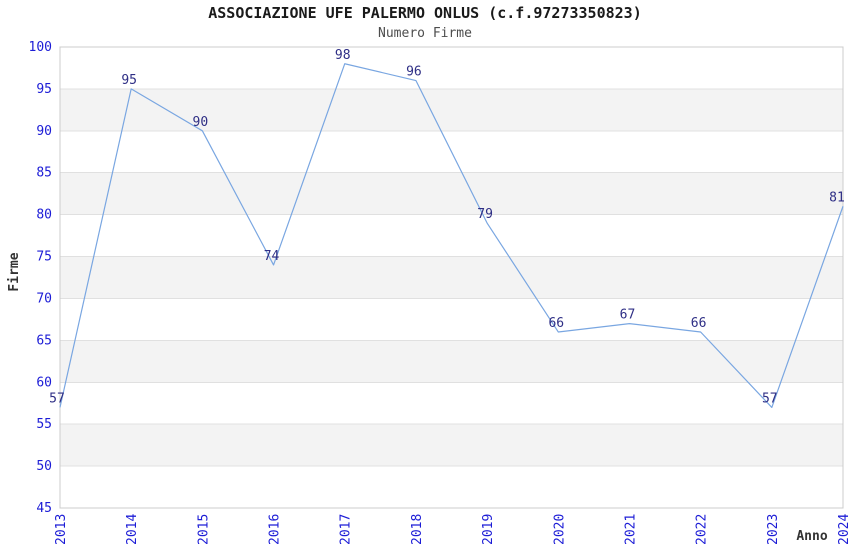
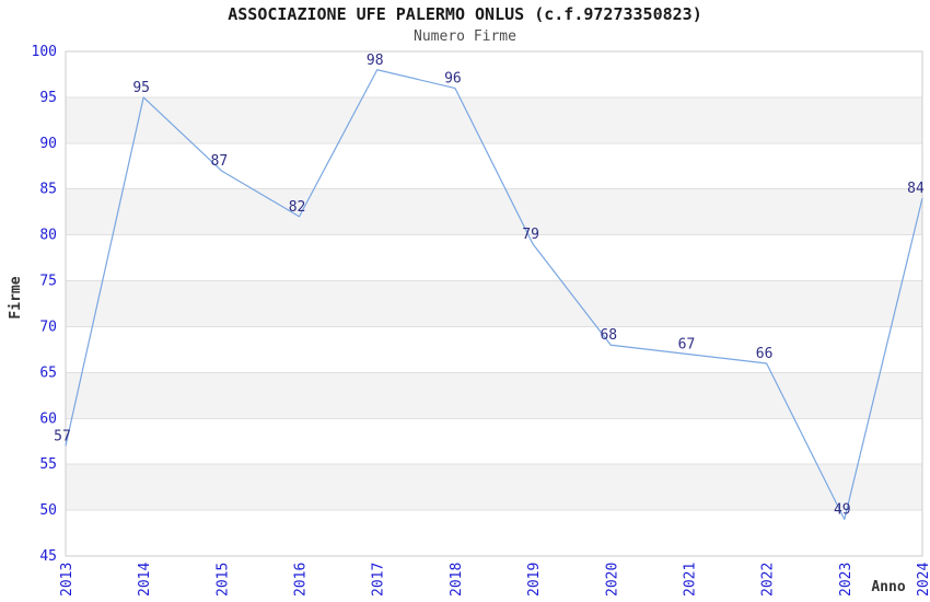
2015: 90 -> 87
2016: 74 -> 82
2020: 66 -> 68
2023: 57 -> 49
2024: 81 -> 84
